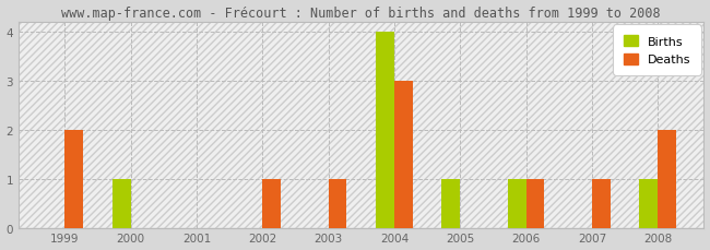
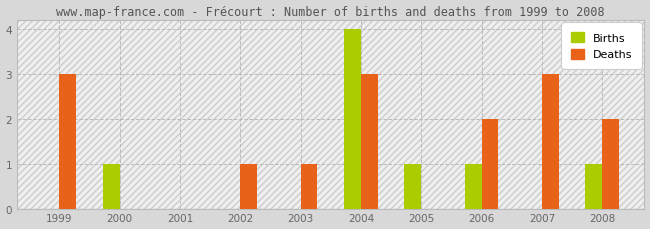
Deaths/1999: 2 -> 3
Deaths/2006: 1 -> 2
Deaths/2007: 1 -> 3
